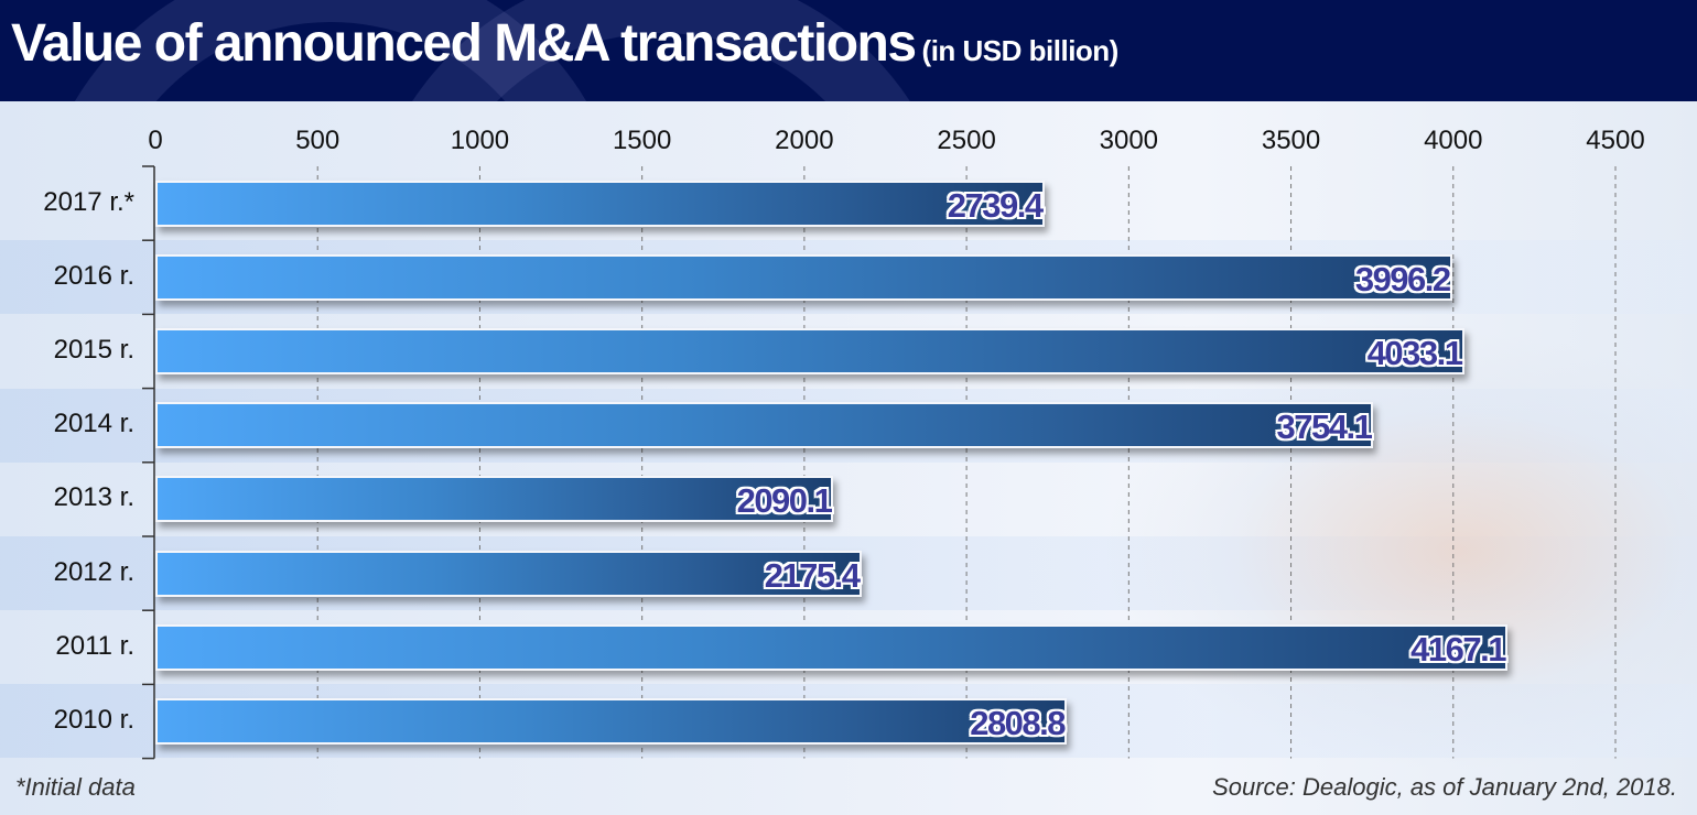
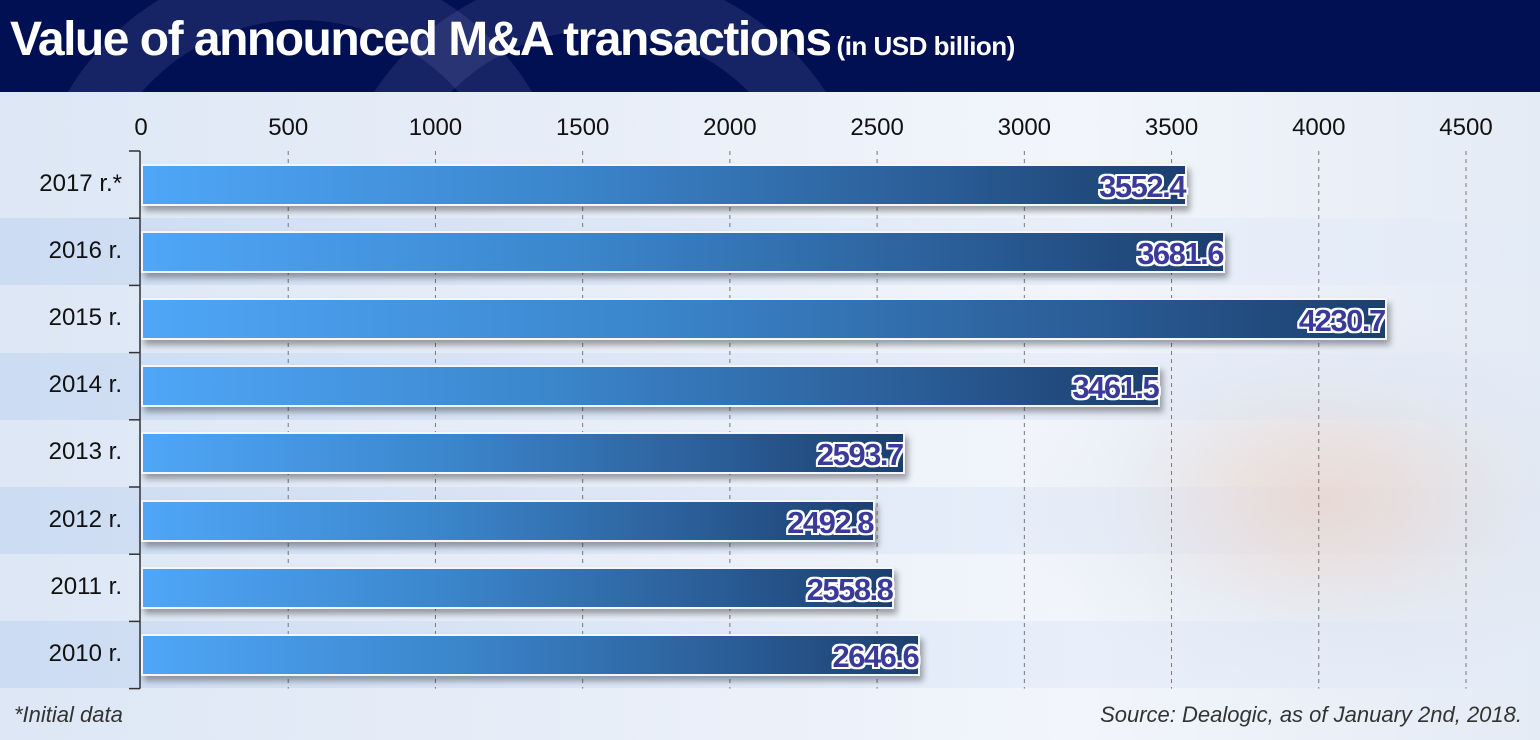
2017 r.*: 2739.4 -> 3552.4
2016 r.: 3996.2 -> 3681.6
2015 r.: 4033.1 -> 4230.7
2014 r.: 3754.1 -> 3461.5
2013 r.: 2090.1 -> 2593.7
2012 r.: 2175.4 -> 2492.8
2011 r.: 4167.1 -> 2558.8
2010 r.: 2808.8 -> 2646.6
